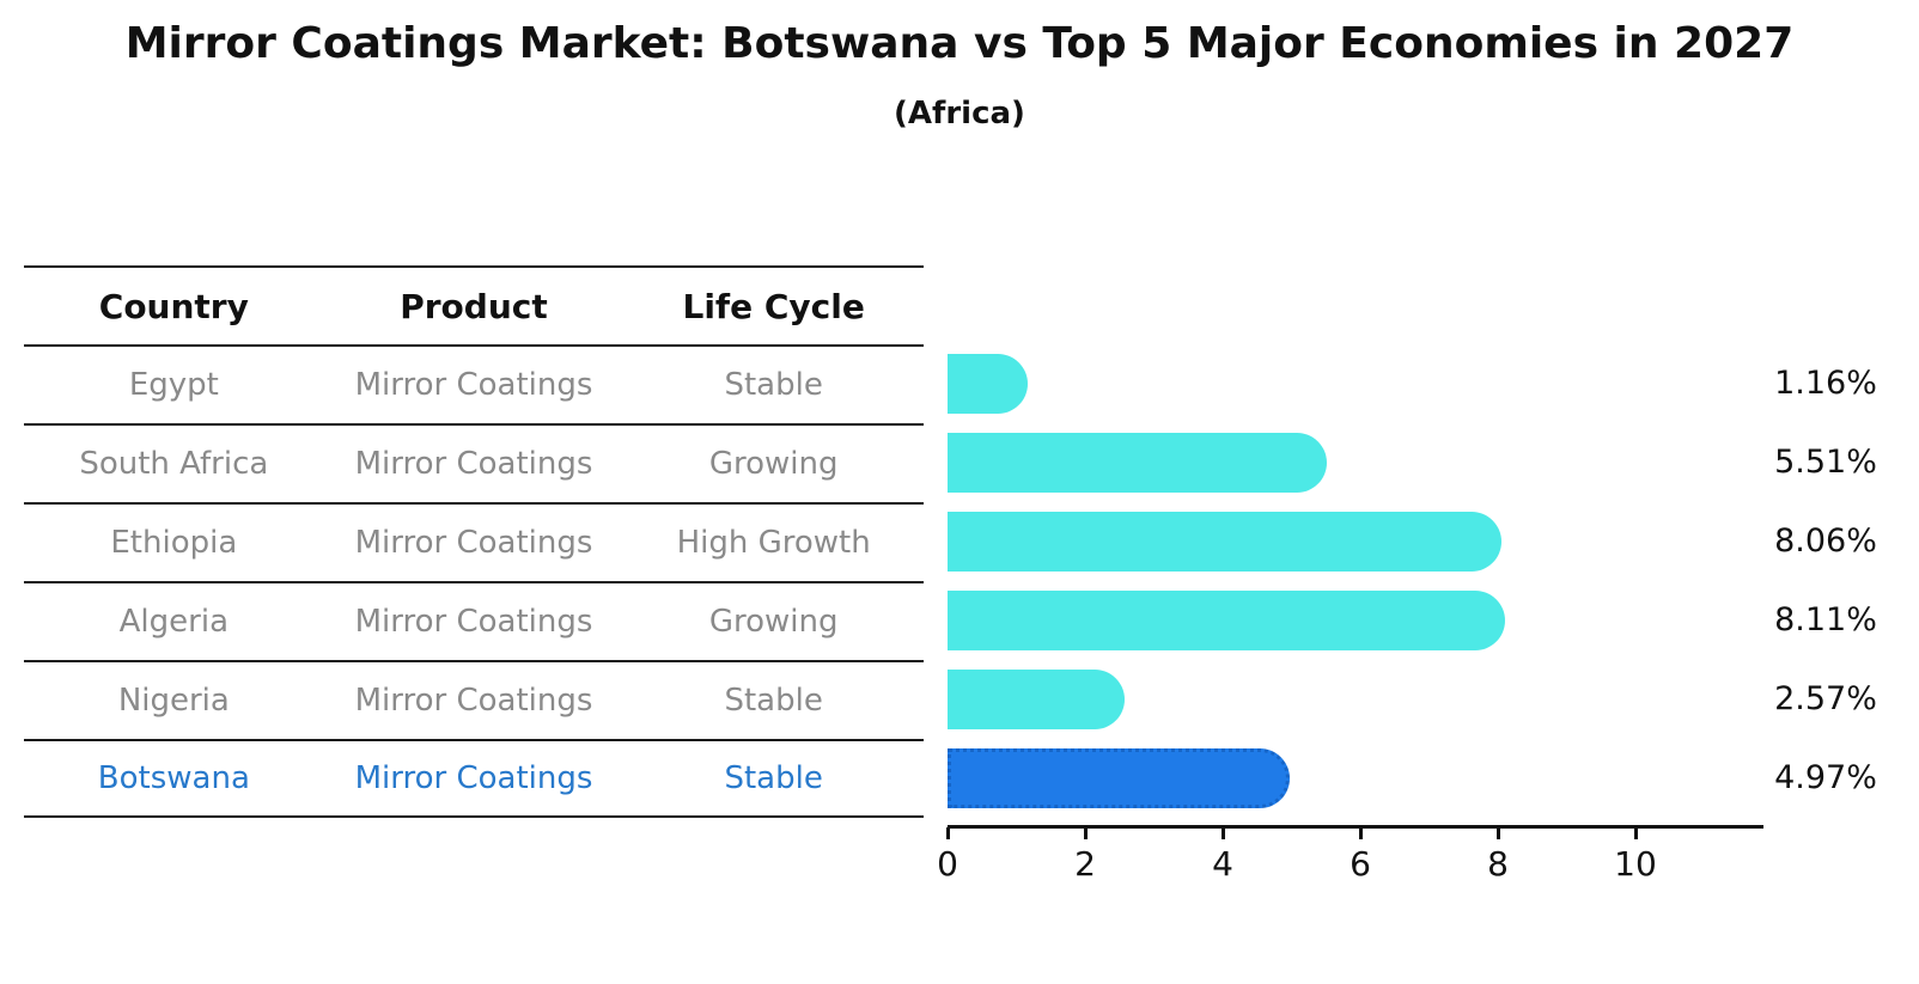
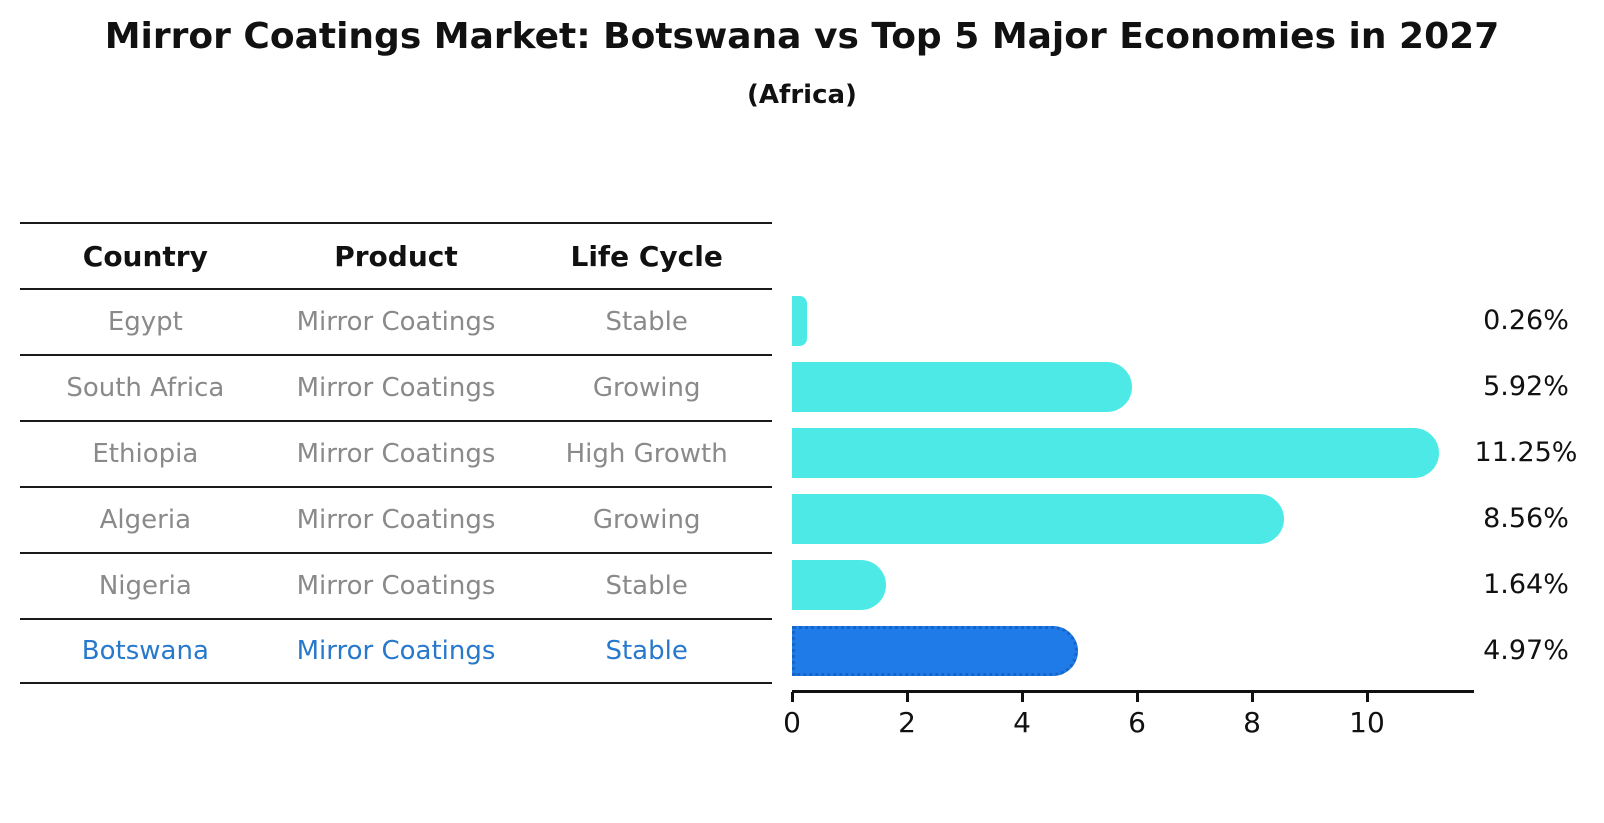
Egypt: 1.16% -> 0.26%
South Africa: 5.51% -> 5.92%
Ethiopia: 8.06% -> 11.25%
Algeria: 8.11% -> 8.56%
Nigeria: 2.57% -> 1.64%
